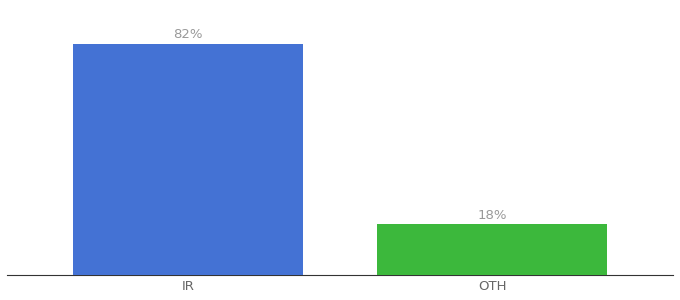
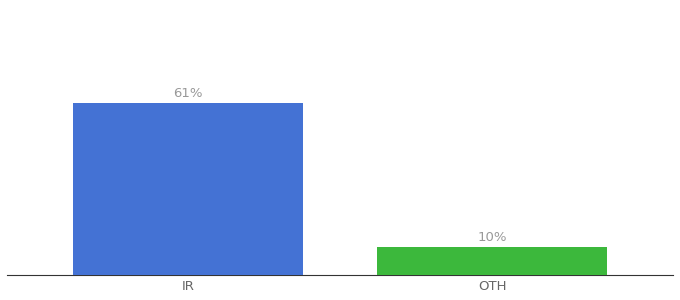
IR: 82% -> 61%
OTH: 18% -> 10%
